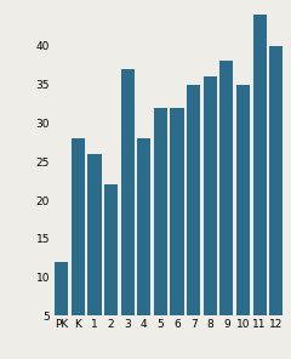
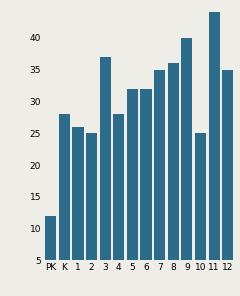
2: 22 -> 25
9: 38 -> 40
10: 35 -> 25
12: 40 -> 35
